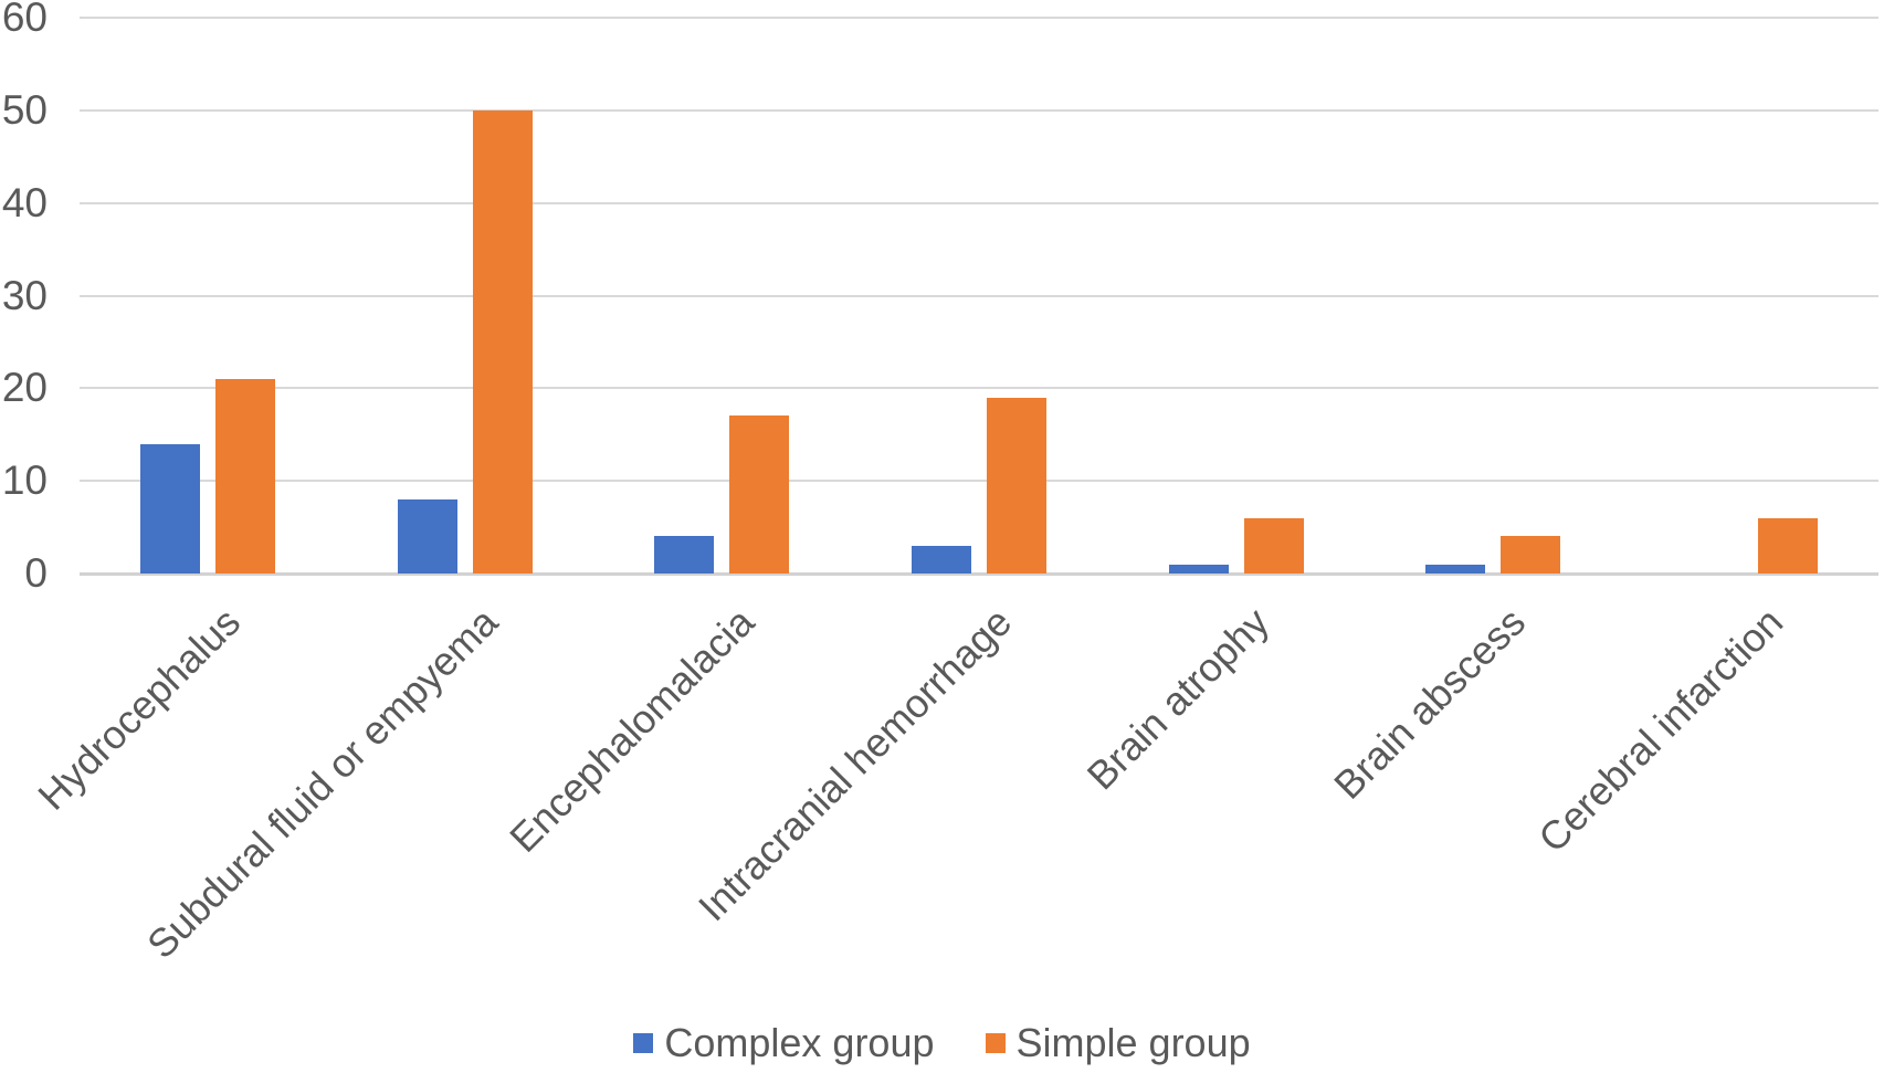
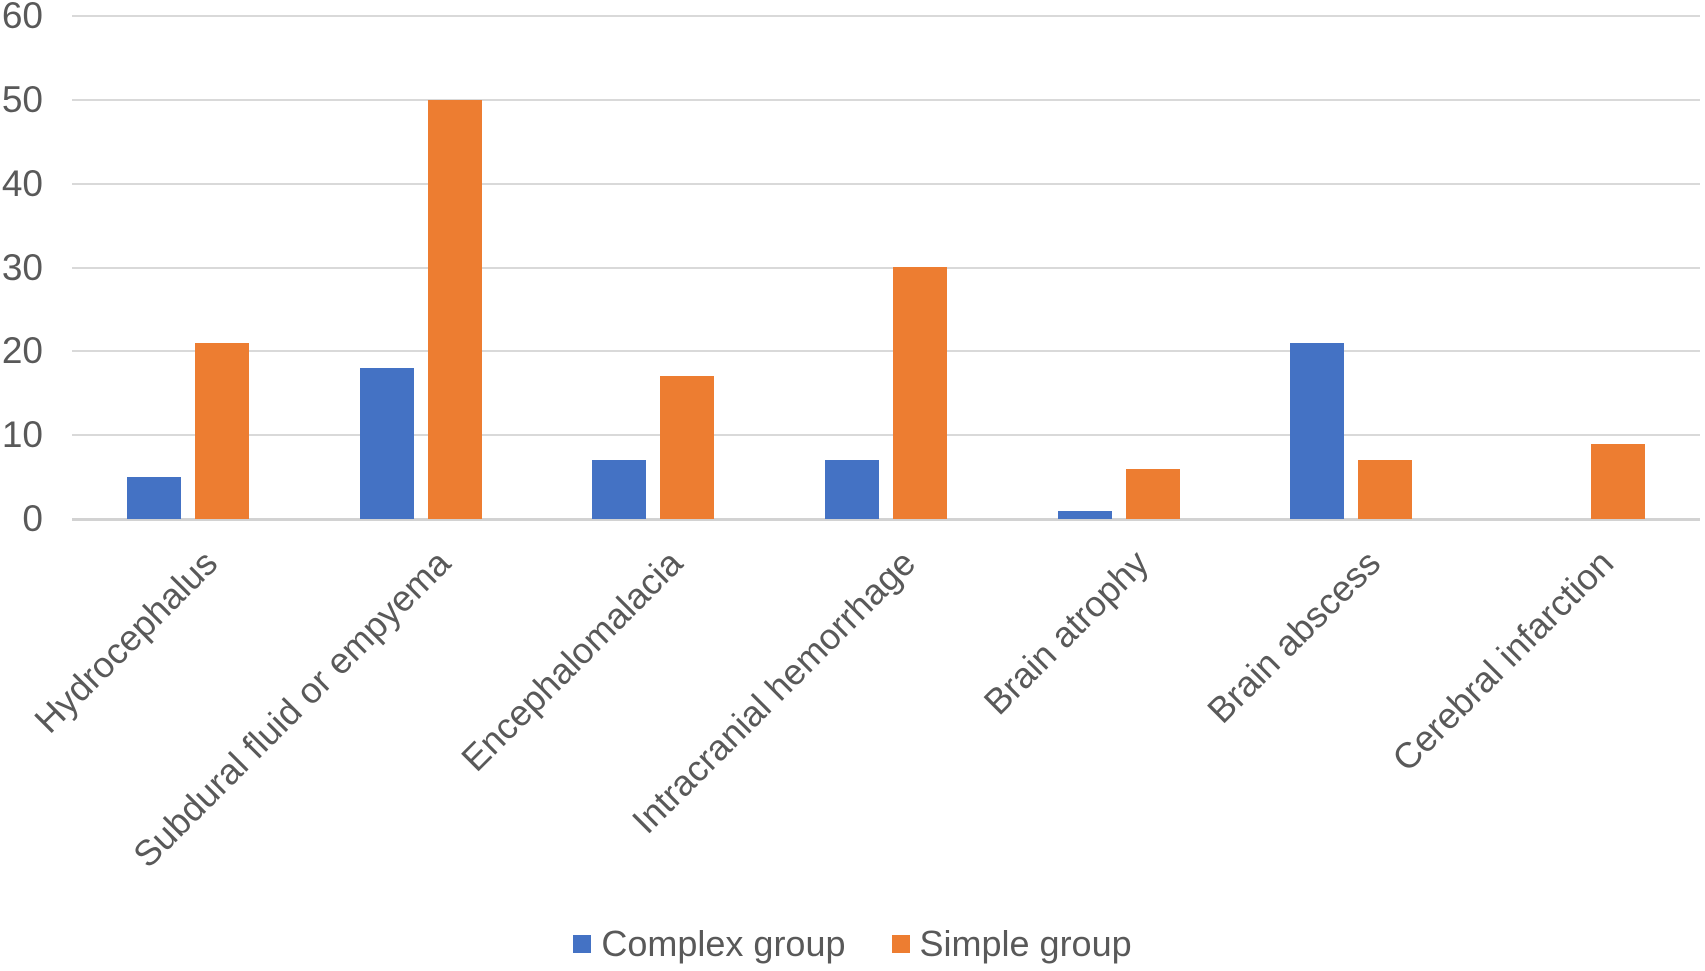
Complex group/Hydrocephalus: 14 -> 5
Complex group/Subdural fluid or empyema: 8 -> 18
Complex group/Encephalomalacia: 4 -> 7
Complex group/Intracranial hemorrhage: 3 -> 7
Simple group/Intracranial hemorrhage: 19 -> 30
Complex group/Brain abscess: 1 -> 21
Simple group/Brain abscess: 4 -> 7
Simple group/Cerebral infarction: 6 -> 9
